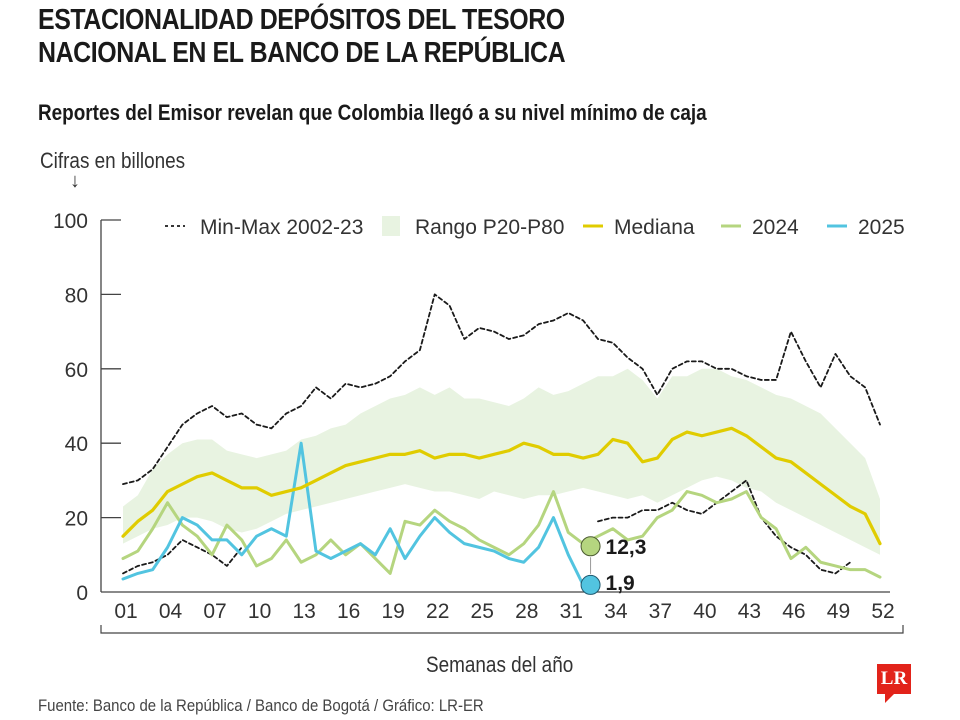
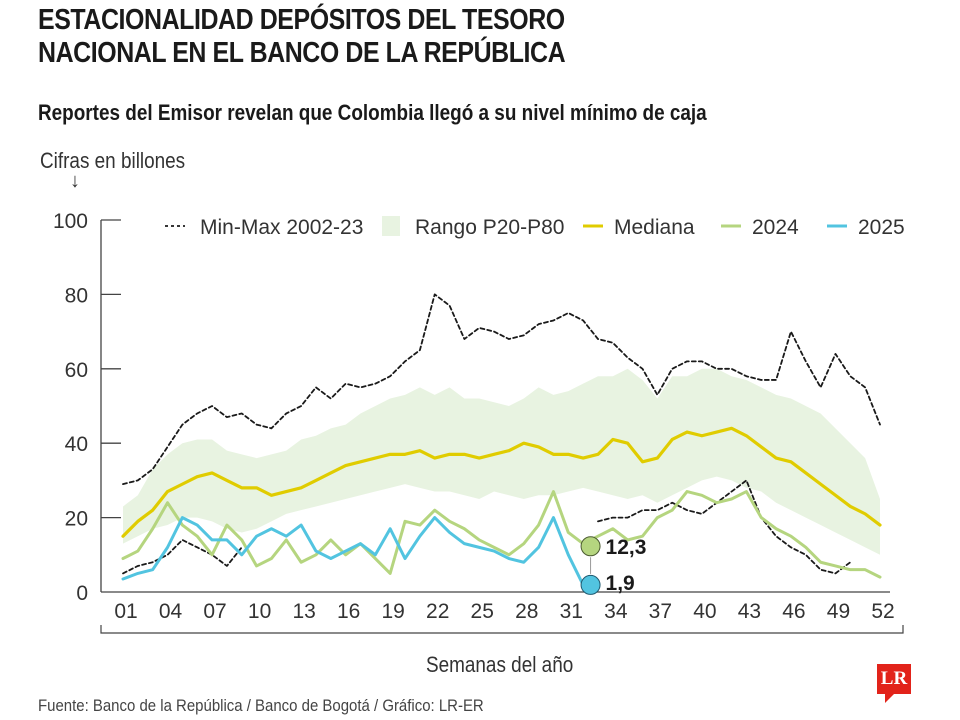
2025/13: 40 -> 18
2024/46: 9 -> 15
Mediana/52: 13 -> 18
